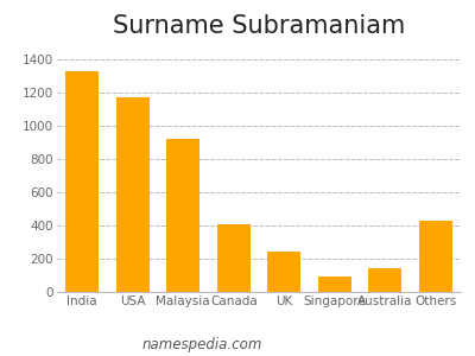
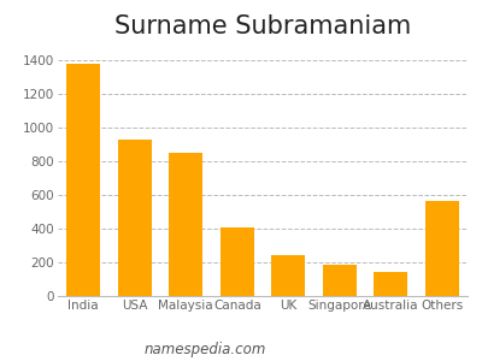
India: 1330 -> 1380
USA: 1170 -> 930
Malaysia: 920 -> 850
Singapore: 90 -> 180
Others: 430 -> 560
